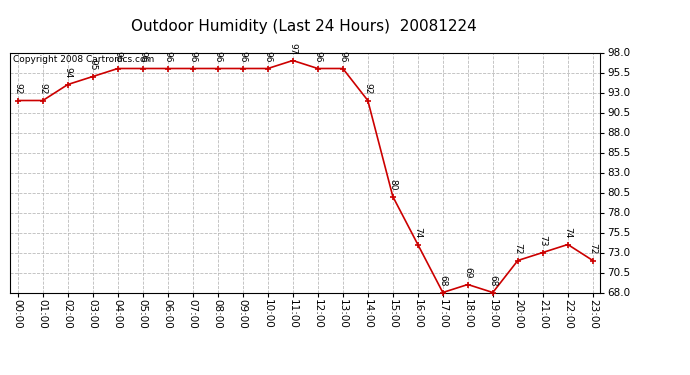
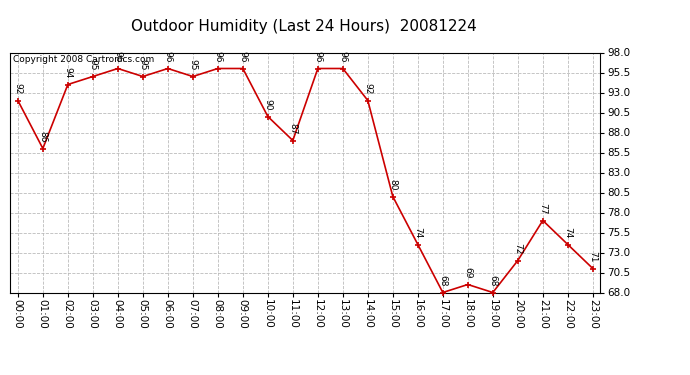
01:00: 92 -> 86
05:00: 96 -> 95
07:00: 96 -> 95
10:00: 96 -> 90
11:00: 97 -> 87
21:00: 73 -> 77
23:00: 72 -> 71
